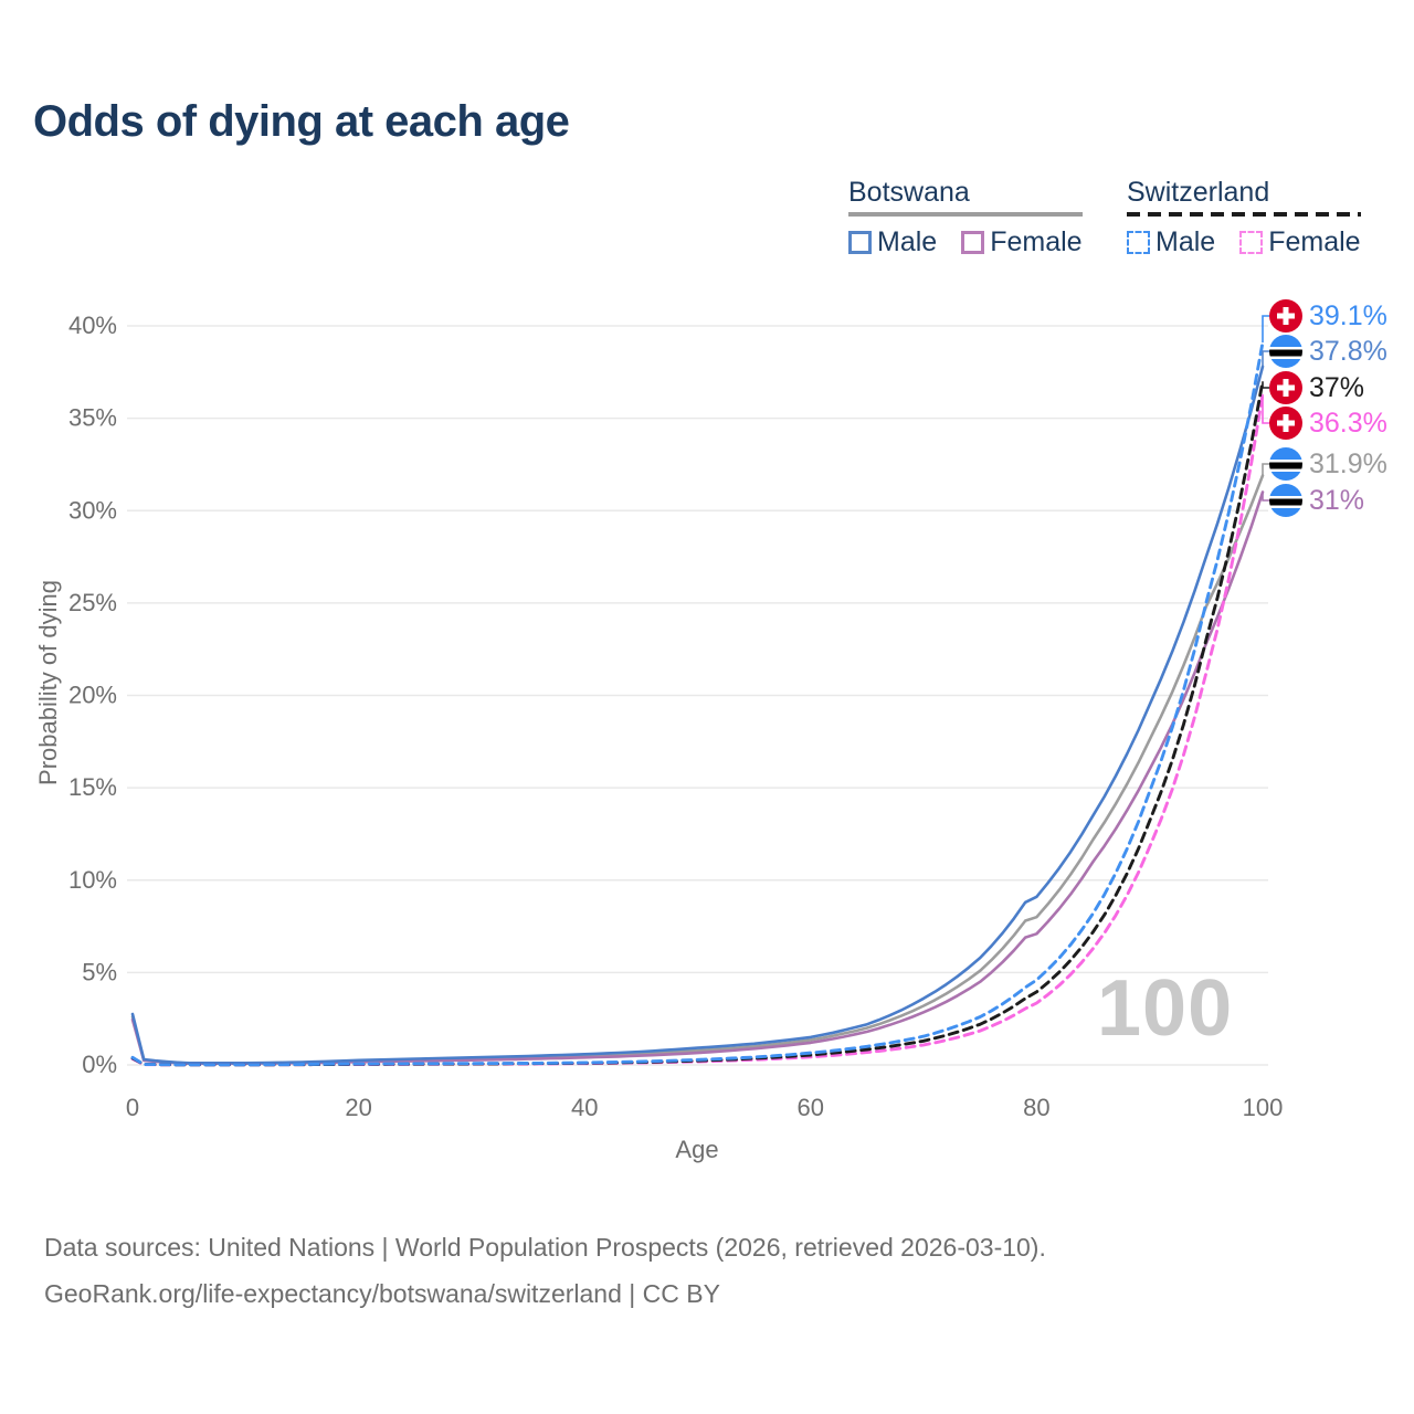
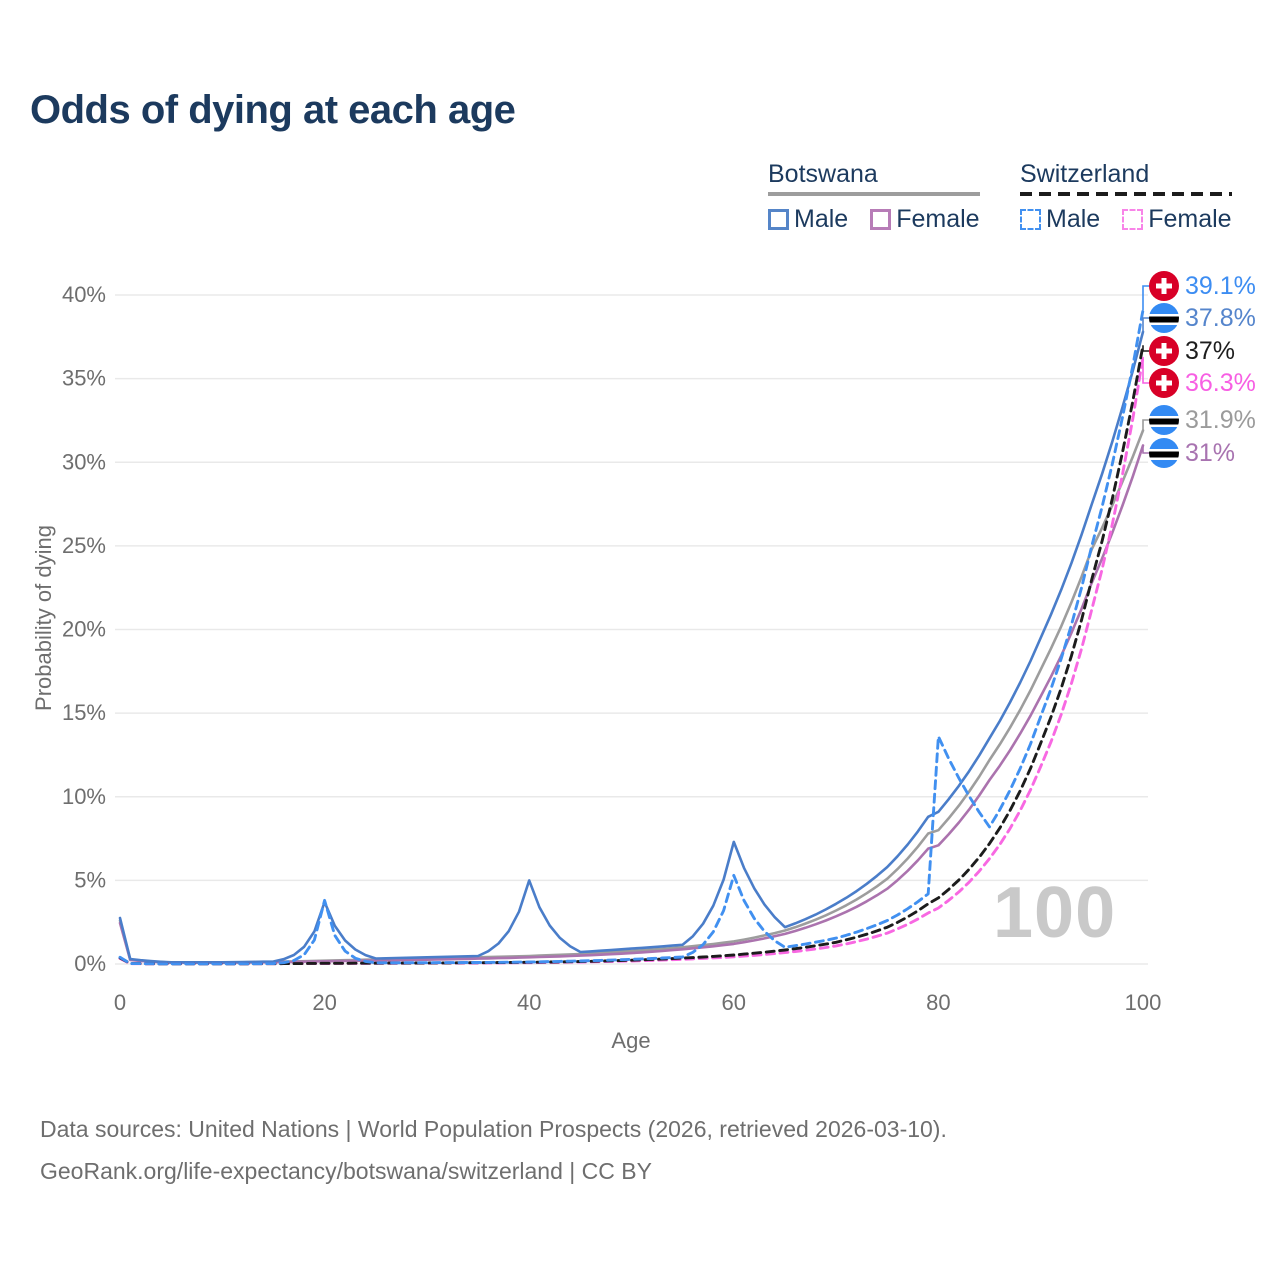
Botswana Male/20: 0.2% -> 3.7%
Switzerland Male/20: 0.1% -> 3.8%
Botswana Male/40: 0.6% -> 5.0%
Botswana Male/60: 1.5% -> 7.3%
Switzerland Male/60: 0.7% -> 5.3%
Switzerland Male/80: 4.6% -> 13.6%
